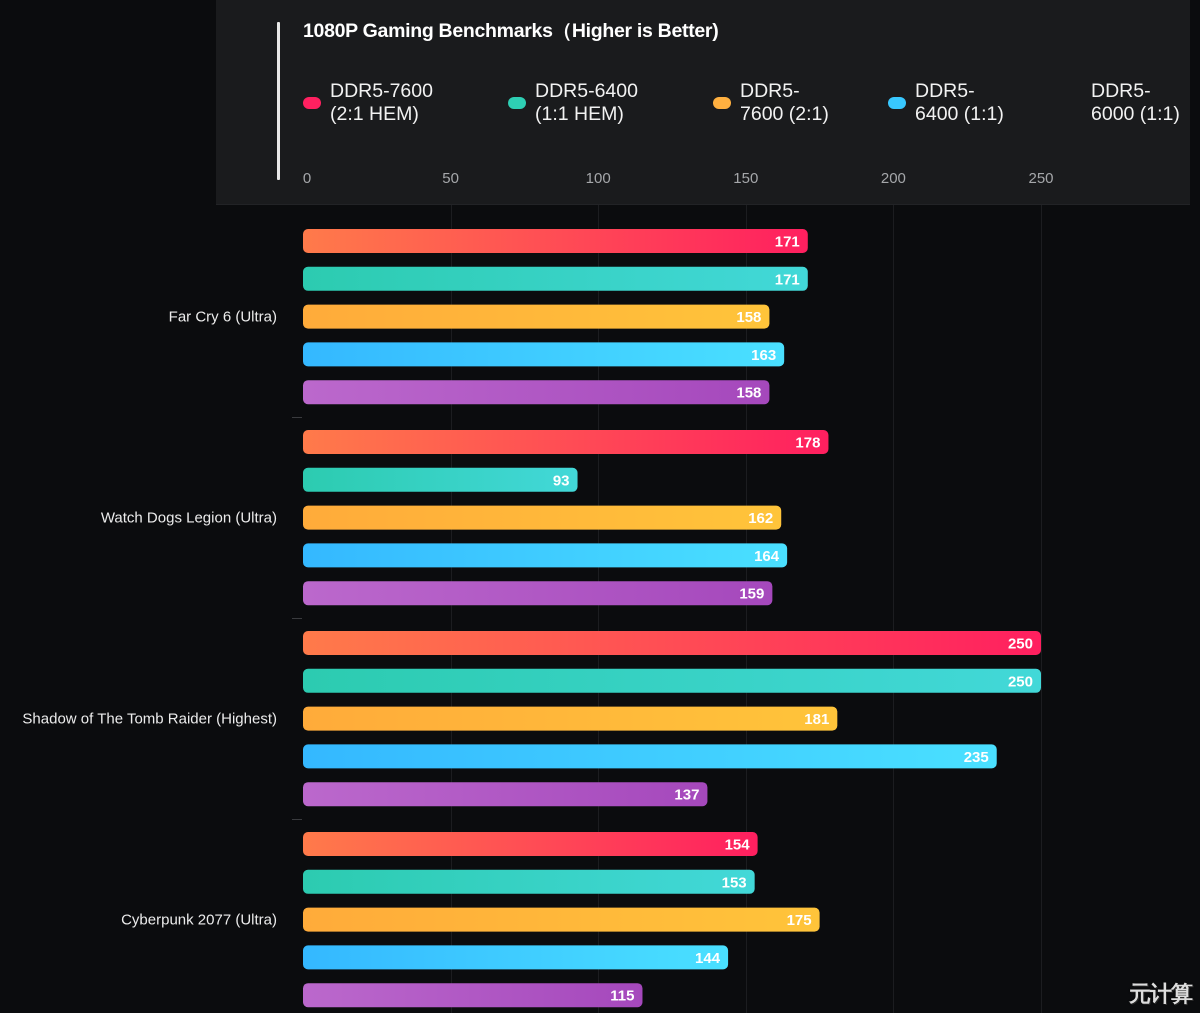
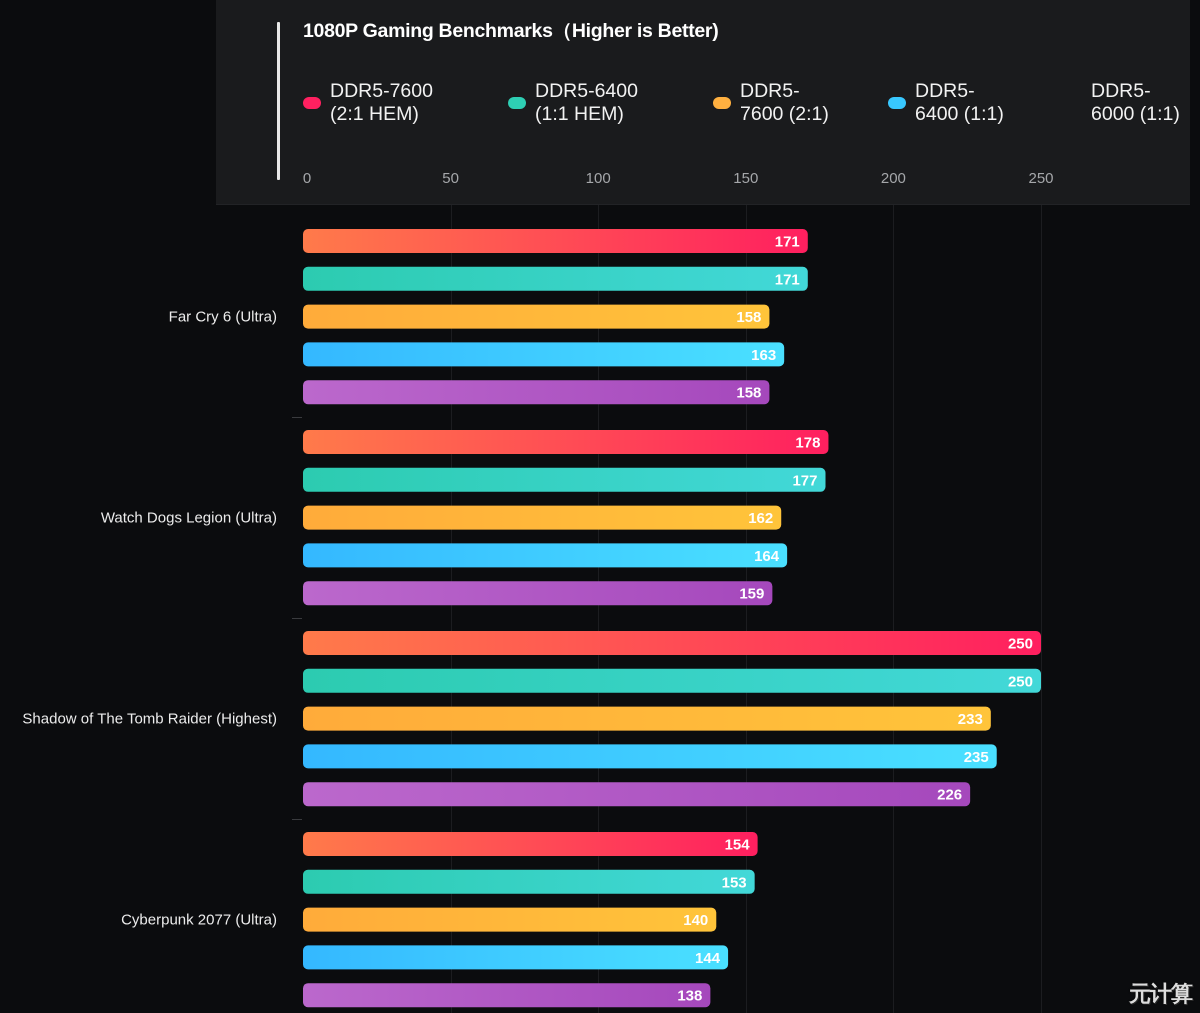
DDR5-6400 (1:1 HEM)/Watch Dogs Legion (Ultra): 93 -> 177
DDR5-7600 (2:1)/Shadow of The Tomb Raider (Highest): 181 -> 233
DDR5-6000 (1:1)/Shadow of The Tomb Raider (Highest): 137 -> 226
DDR5-7600 (2:1)/Cyberpunk 2077 (Ultra): 175 -> 140
DDR5-6000 (1:1)/Cyberpunk 2077 (Ultra): 115 -> 138
